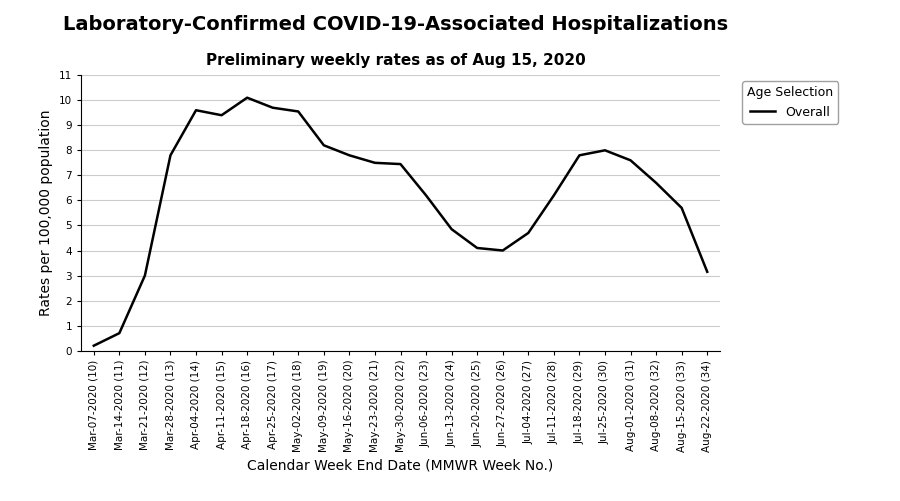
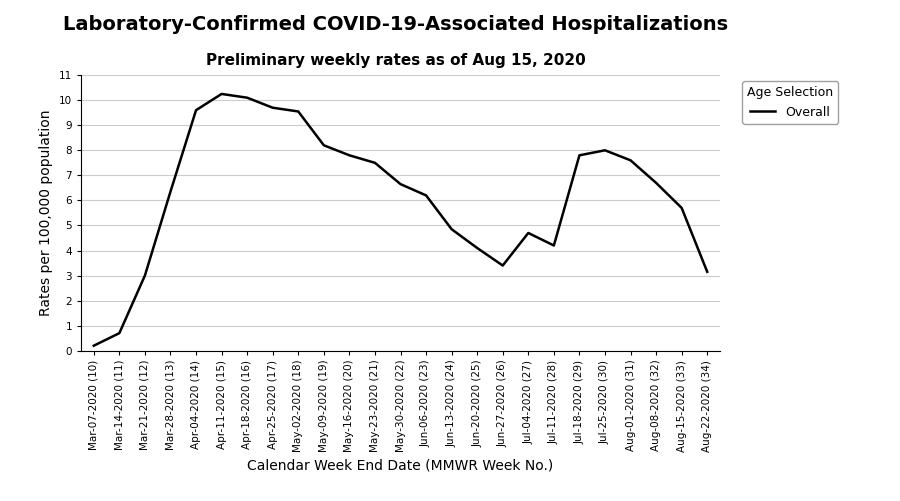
Mar-28-2020 (13): 7.80 -> 6.35
Apr-11-2020 (15): 9.40 -> 10.25
May-30-2020 (22): 7.45 -> 6.65
Jun-27-2020 (26): 4.00 -> 3.40
Jul-11-2020 (28): 6.20 -> 4.20
